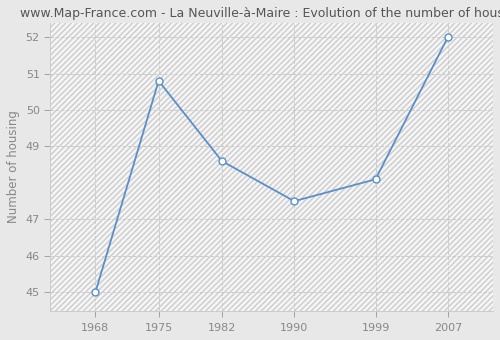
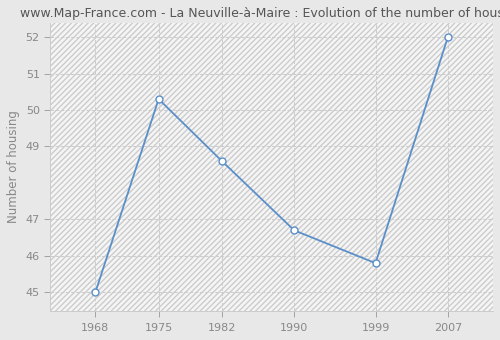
1975: 50.8 -> 50.3
1990: 47.5 -> 46.7
1999: 48.1 -> 45.8
